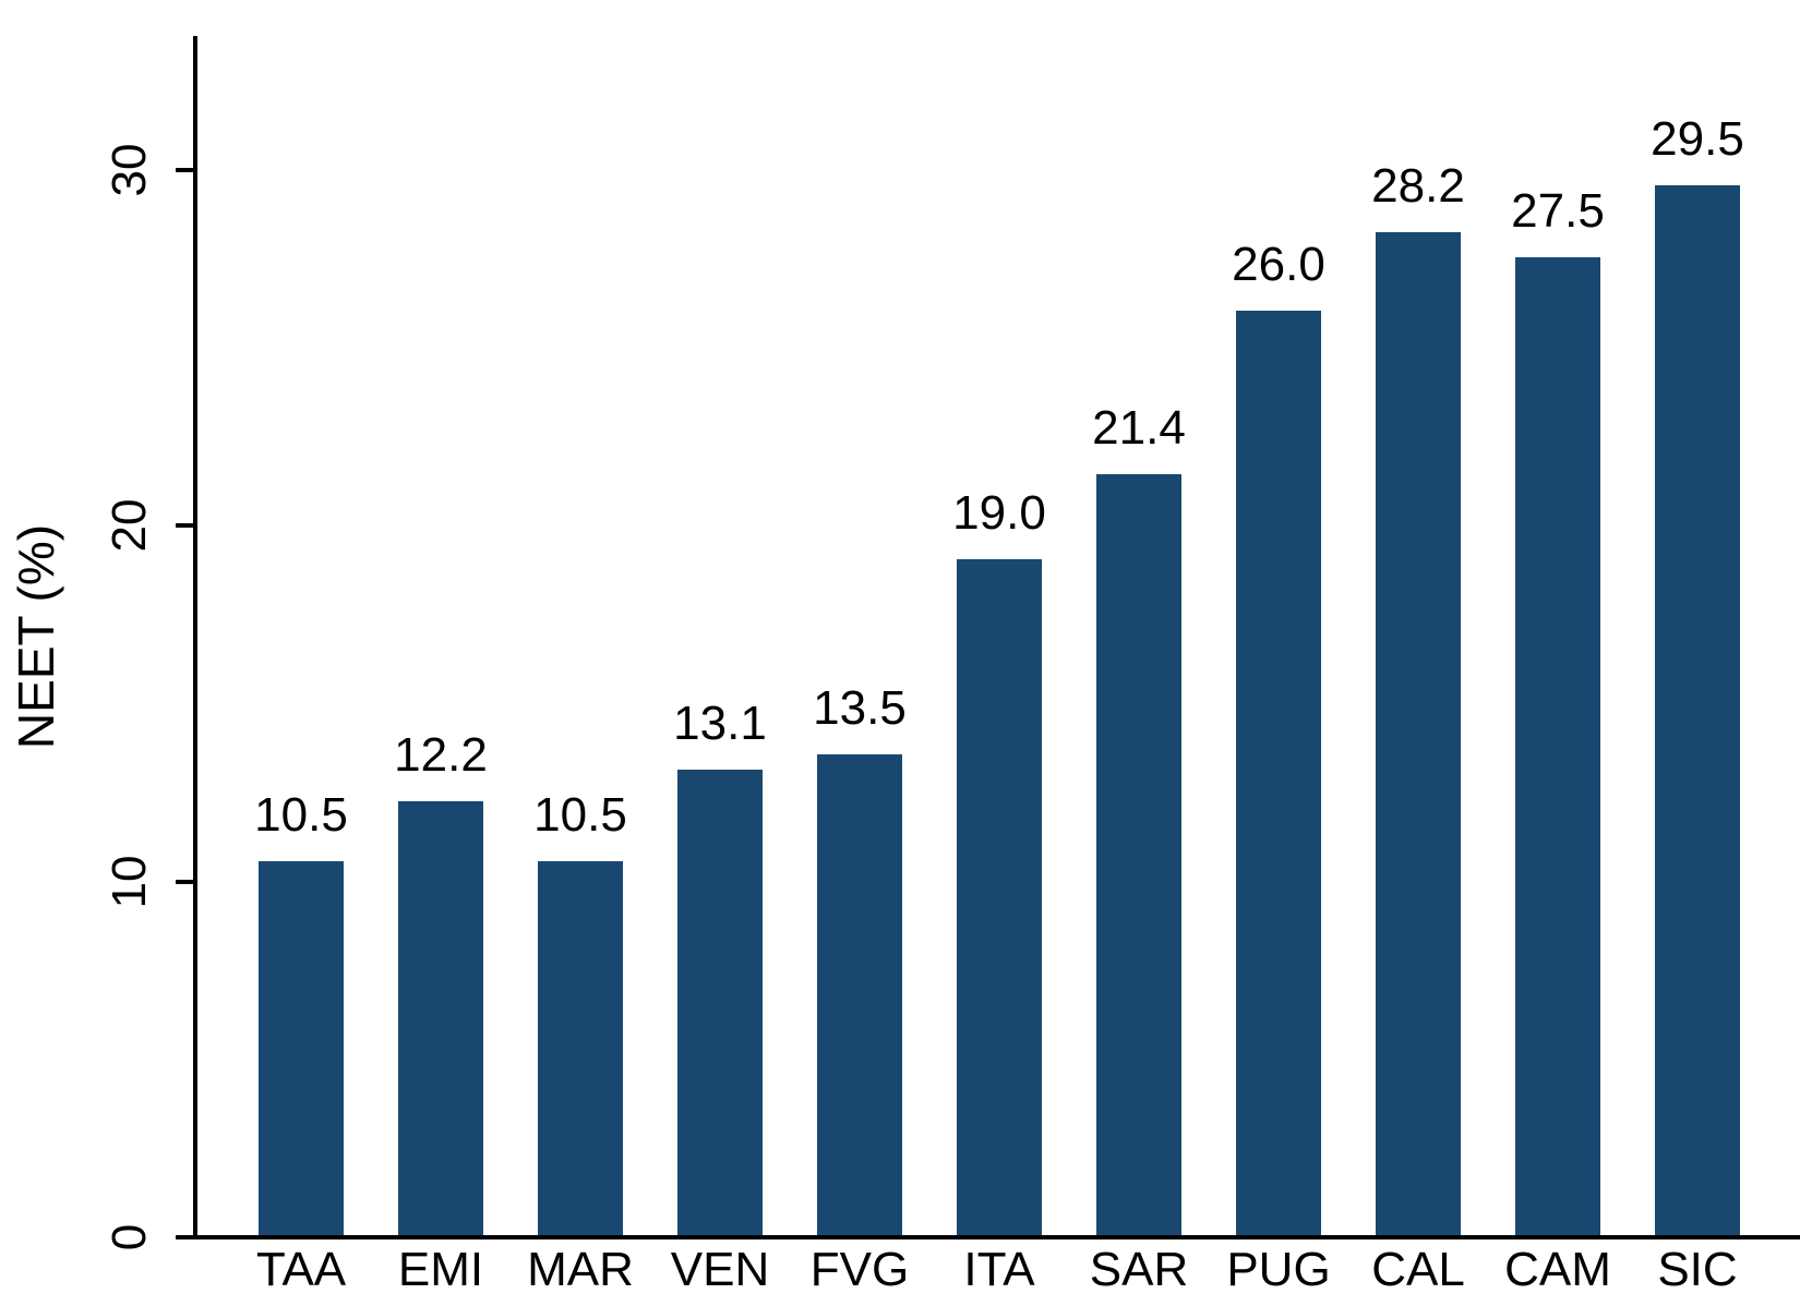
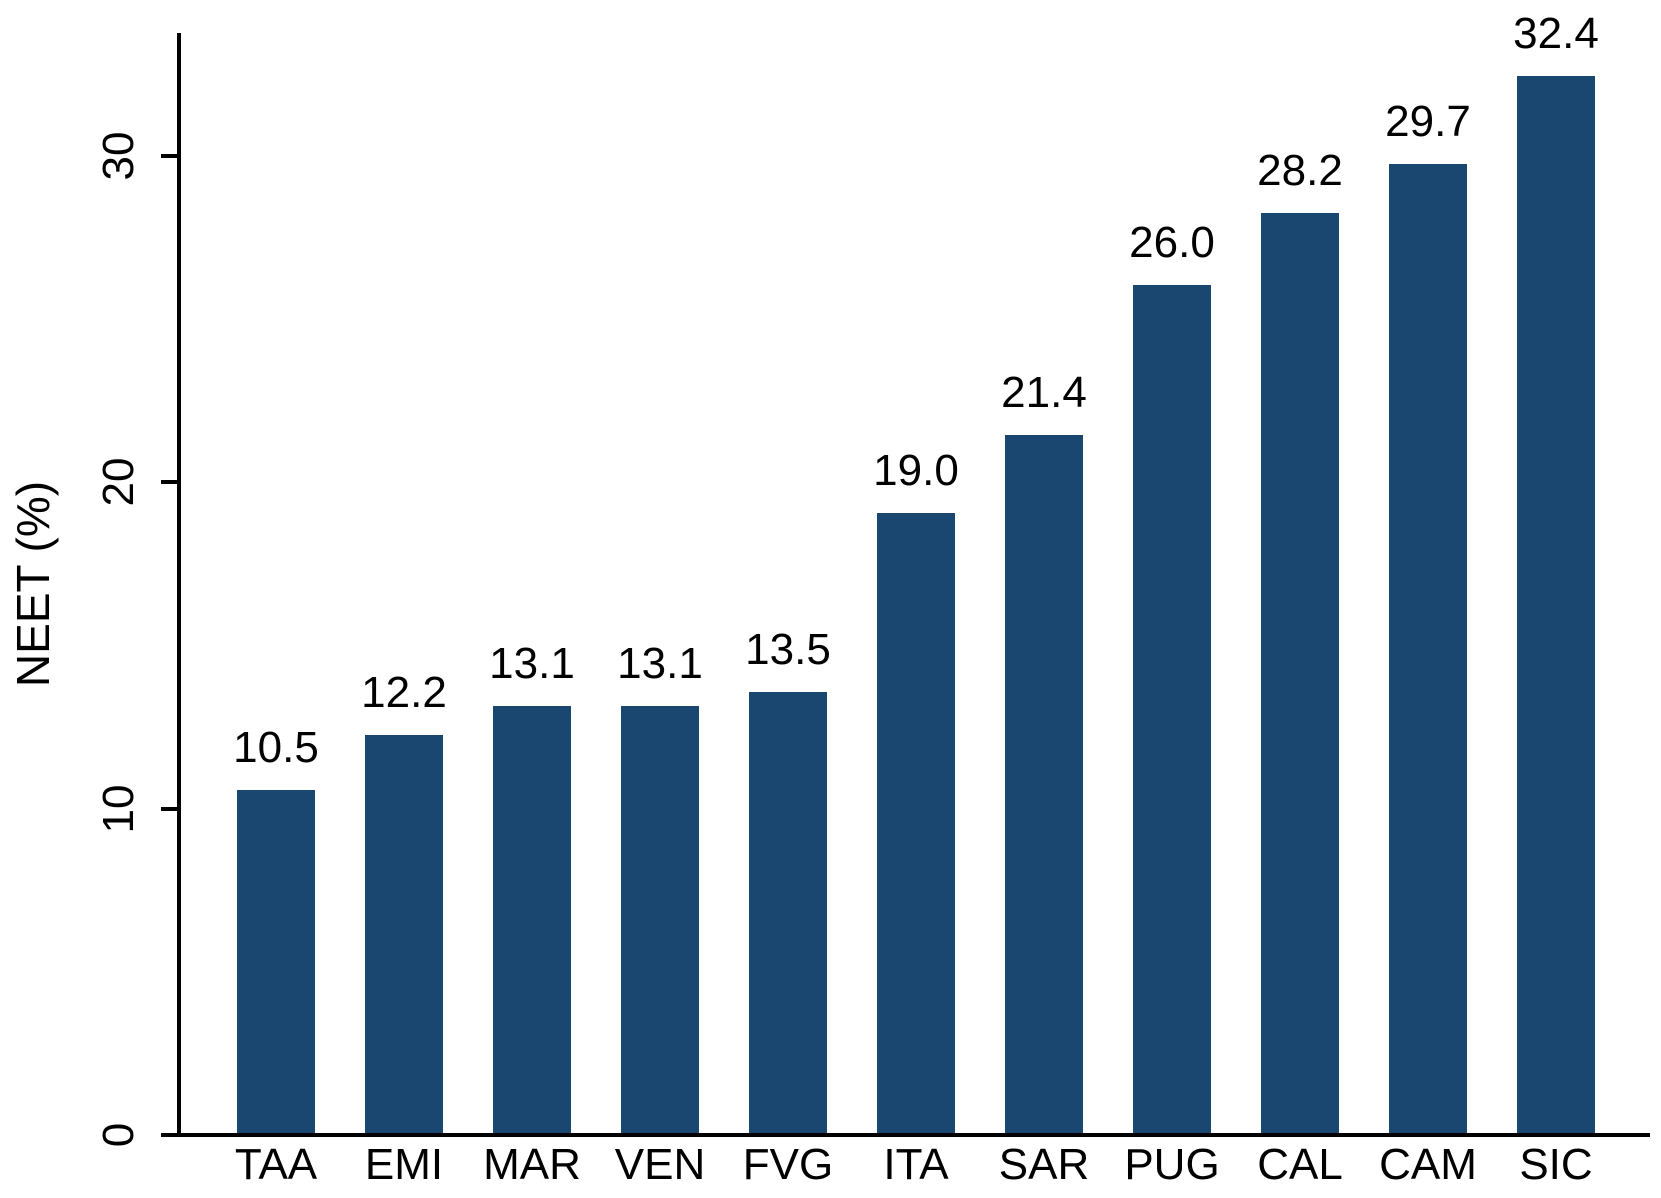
MAR: 10.5 -> 13.1
CAM: 27.5 -> 29.7
SIC: 29.5 -> 32.4
